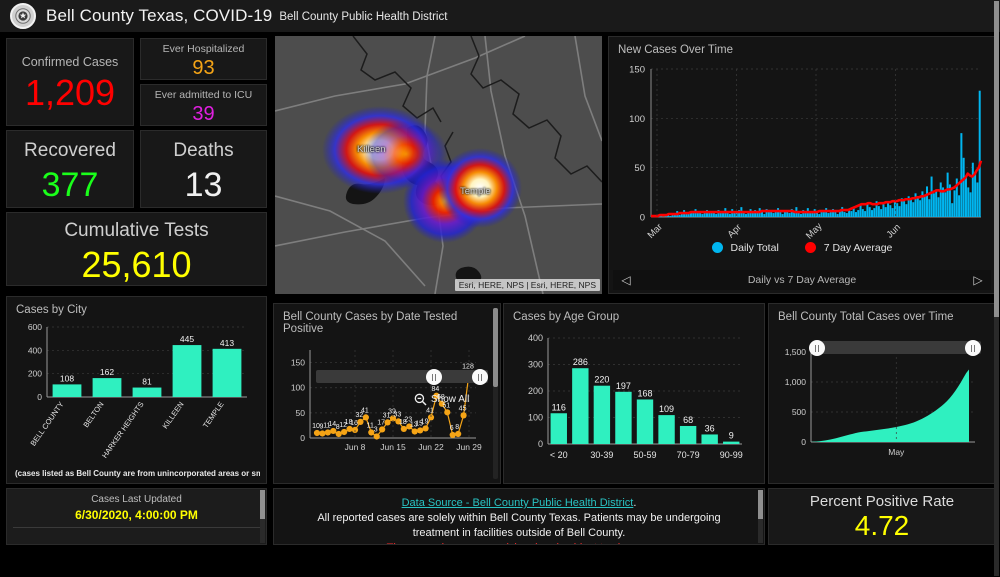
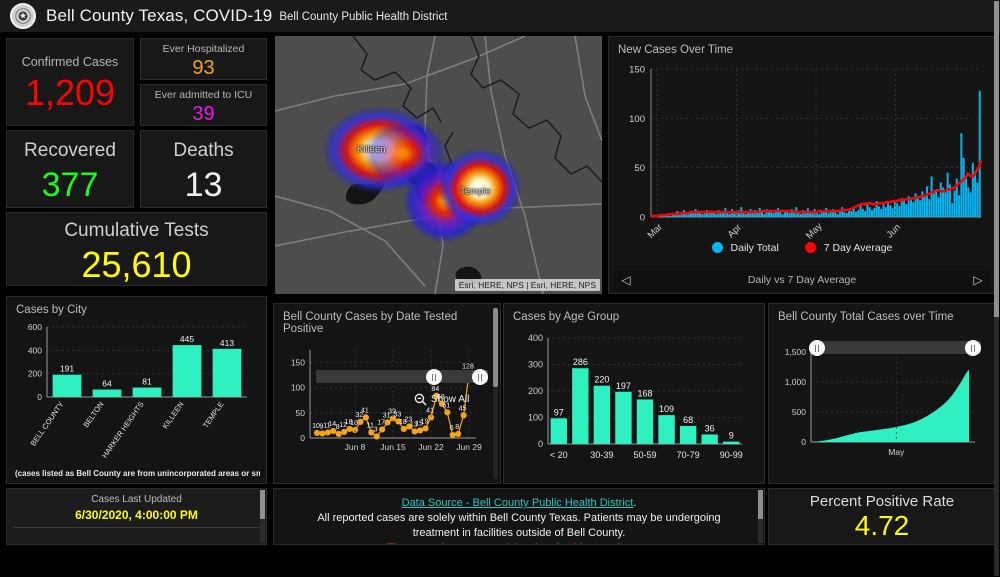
Cases by City/BELL COUNTY: 108 -> 191
Cases by City/BELTON: 162 -> 64
Cases by Age Group/< 20: 116 -> 97
